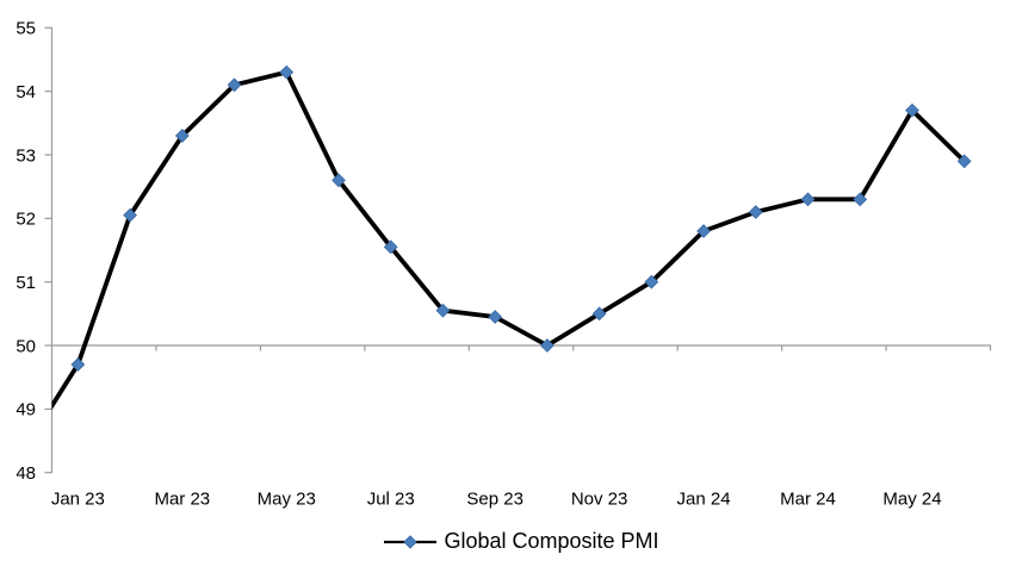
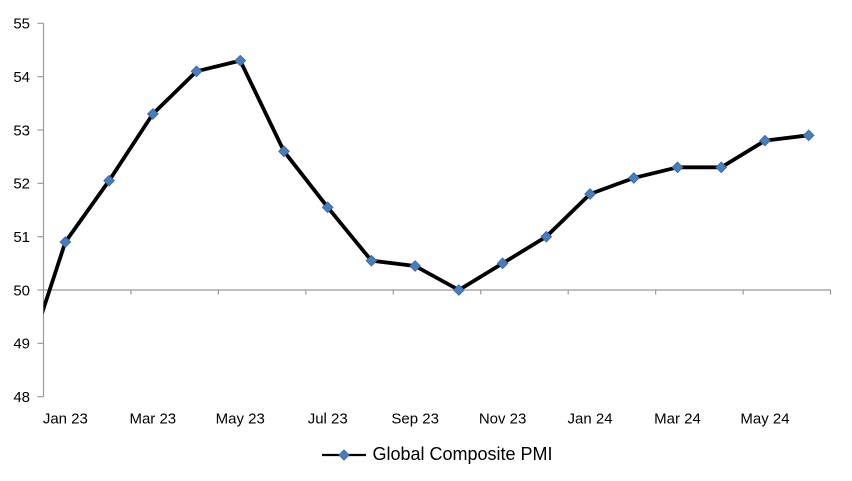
Jan 23: 49.7 -> 50.9
May 24: 53.7 -> 52.8
